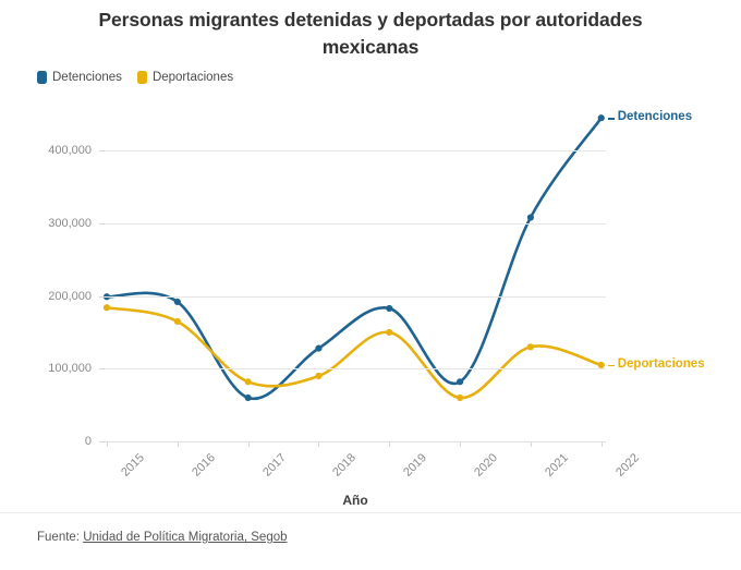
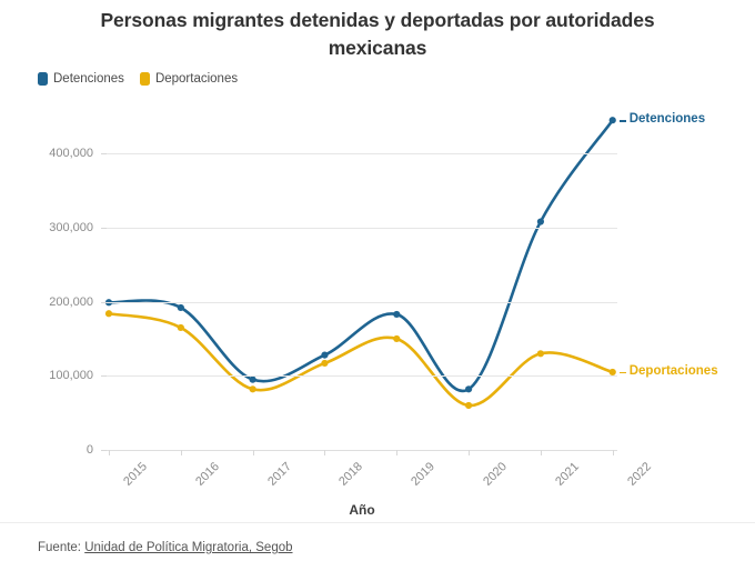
Detenciones/2017: 60000 -> 100000
Deportaciones/2018: 90000 -> 120000
